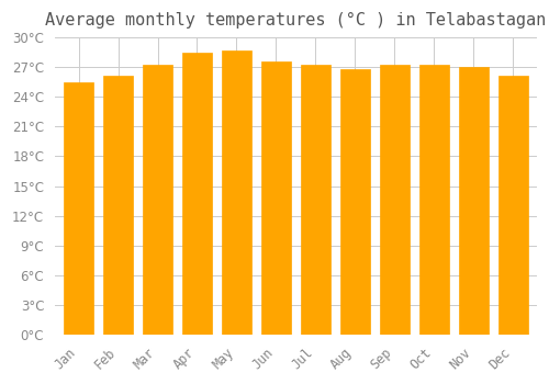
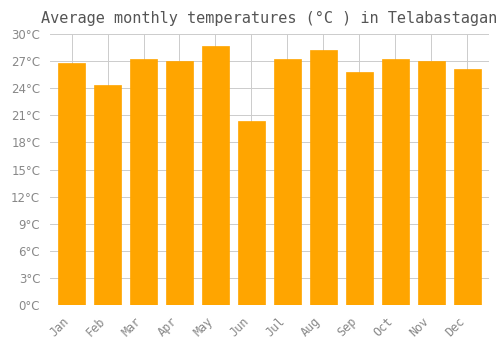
Jan: 25.5°C -> 26.8°C
Feb: 26.1°C -> 24.4°C
Apr: 28.5°C -> 27.0°C
Jun: 27.6°C -> 20.4°C
Aug: 26.8°C -> 28.2°C
Sep: 27.2°C -> 25.8°C
